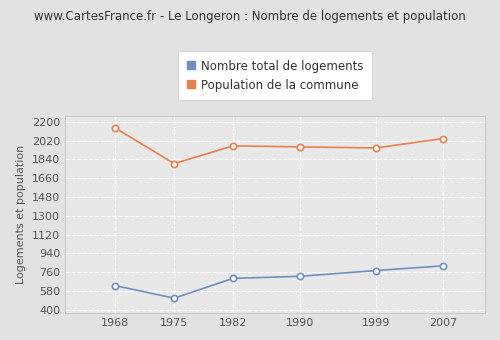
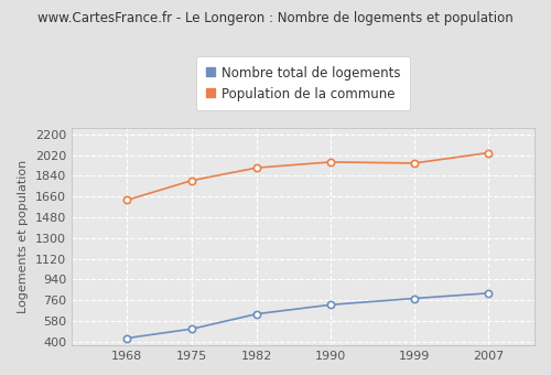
Nombre total de logements/1968: 630 -> 430
Population de la commune/1968: 2140 -> 1630
Nombre total de logements/1982: 700 -> 640
Population de la commune/1982: 1970 -> 1910
